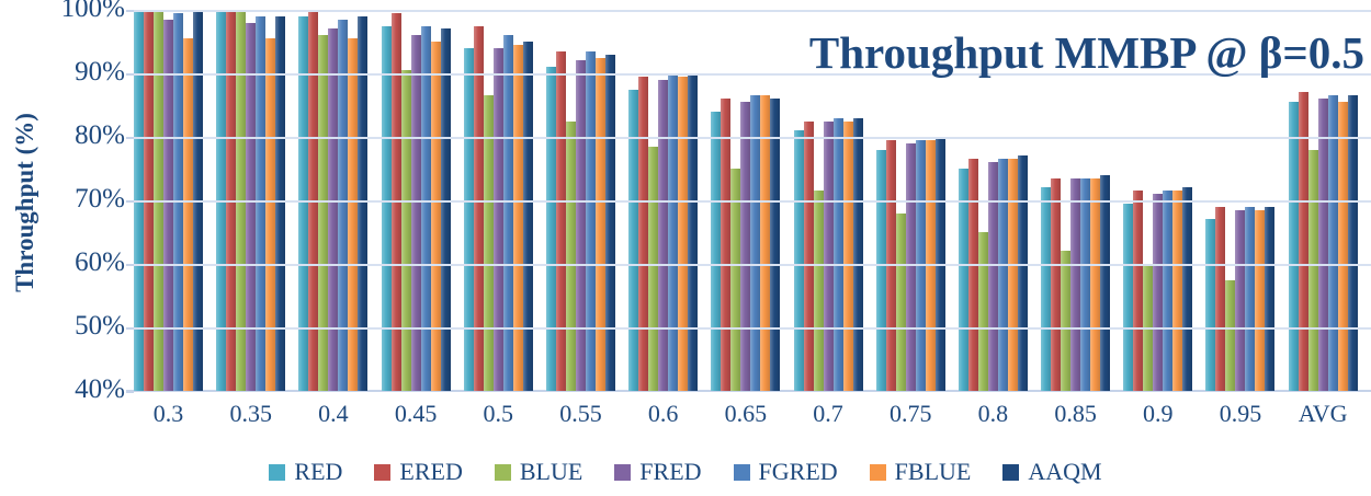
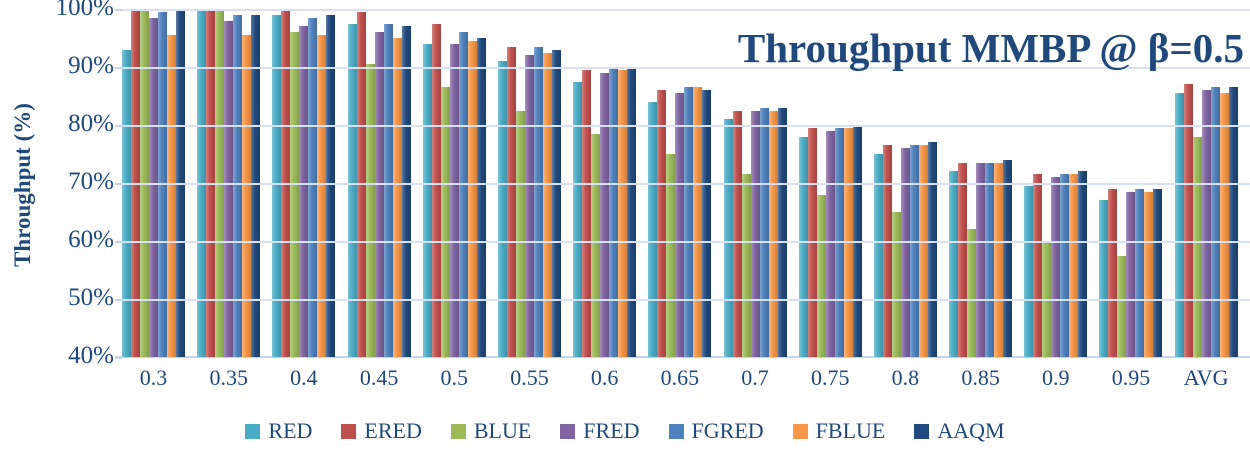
RED/0.3: 100% -> 93%
